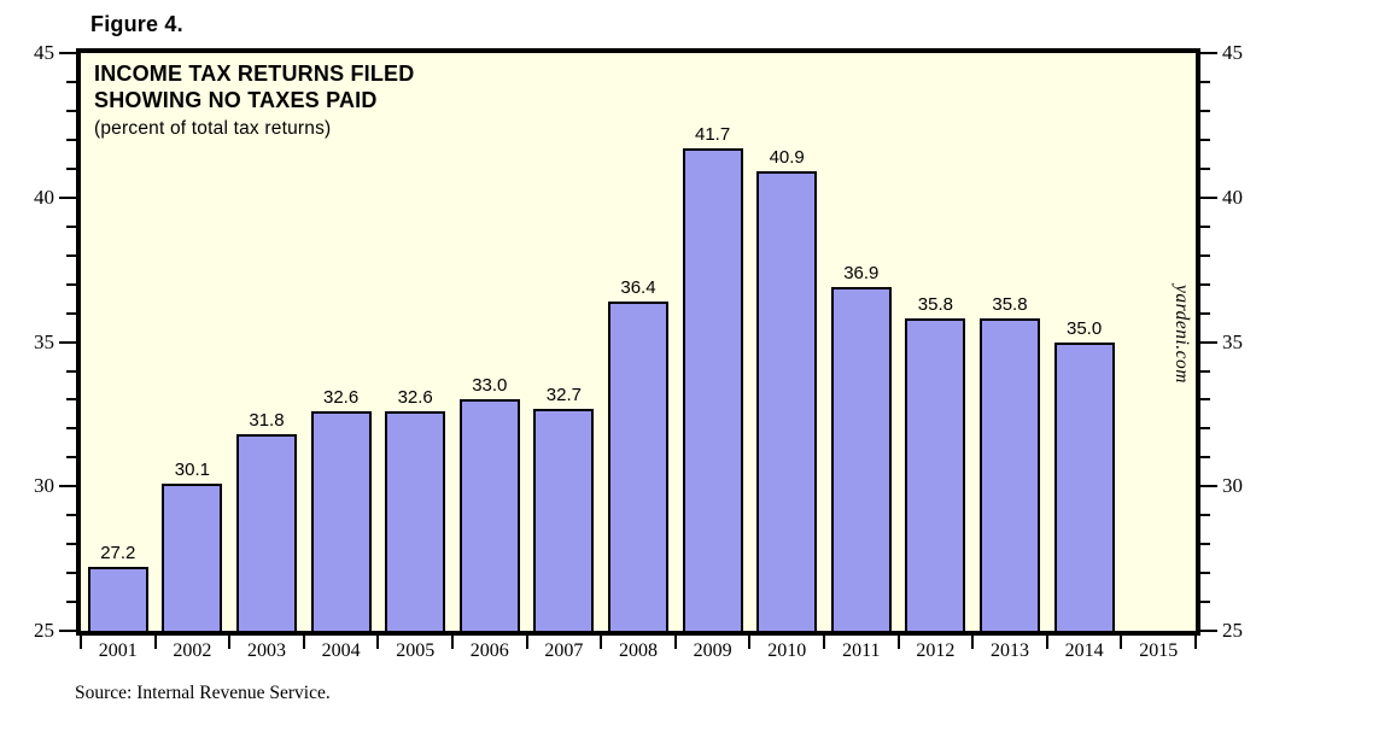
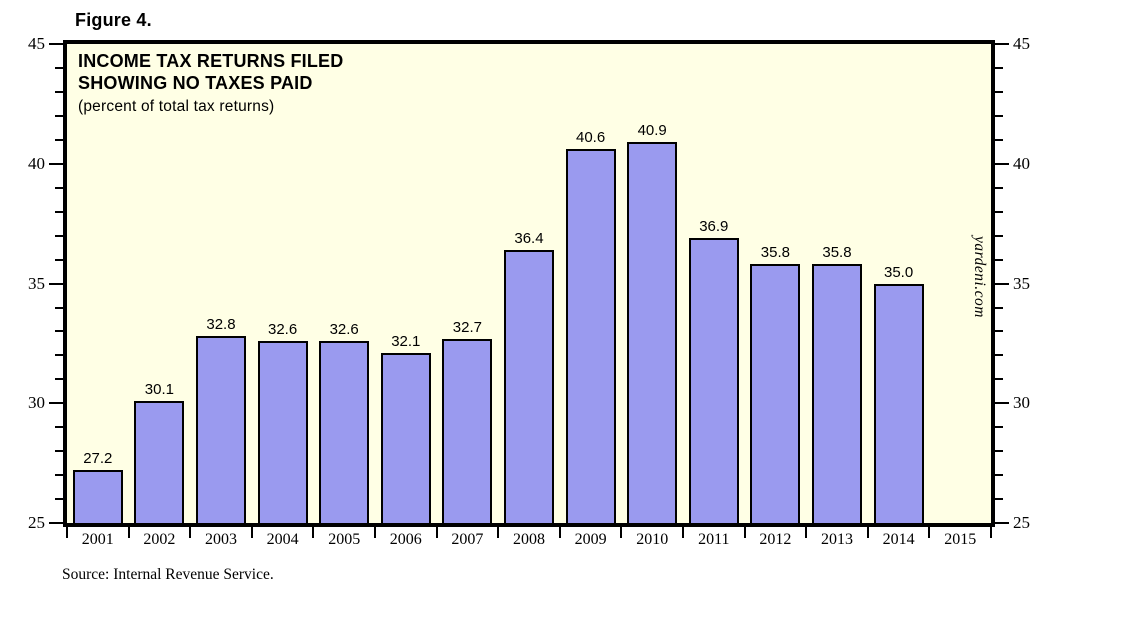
2003: 31.8 -> 32.8
2006: 33.0 -> 32.1
2009: 41.7 -> 40.6
